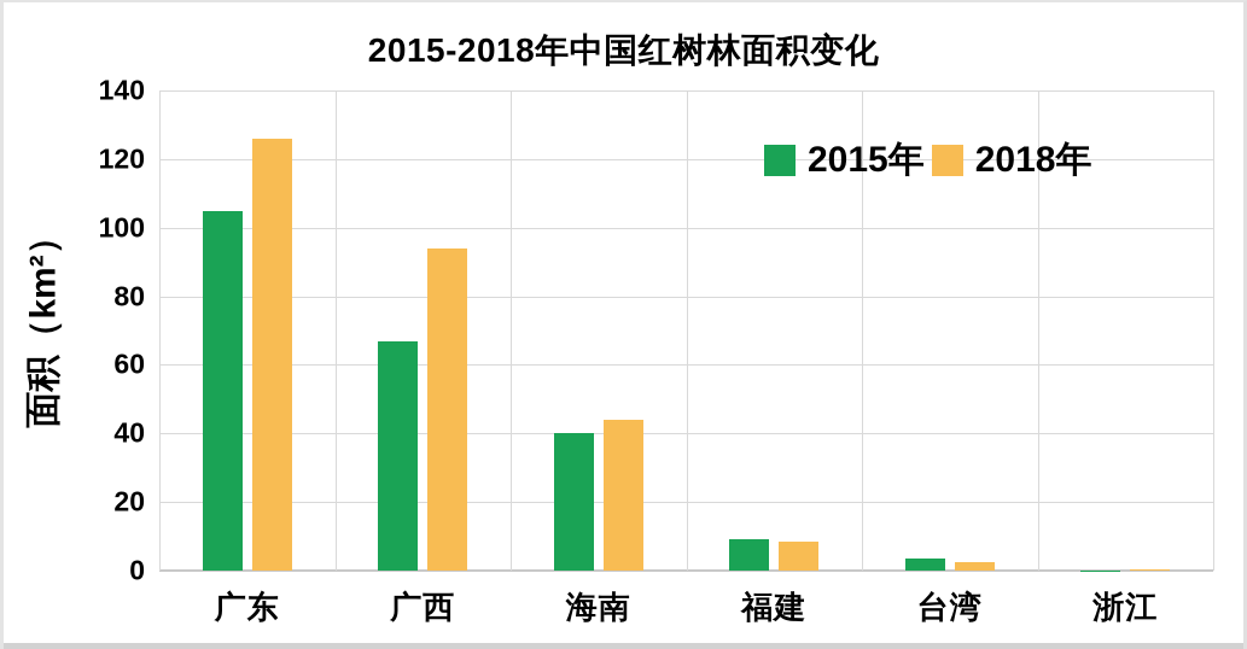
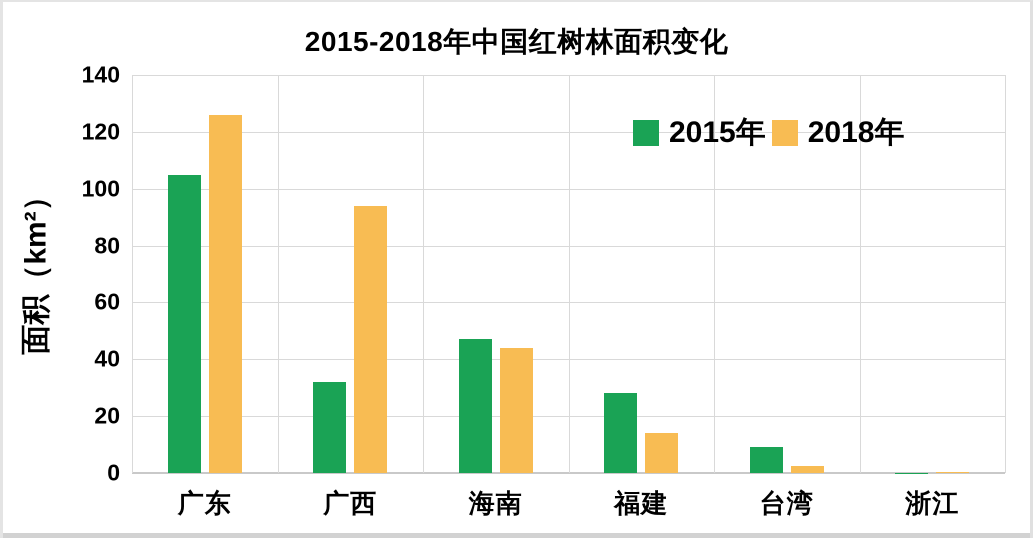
2015年/广西: 67 -> 32
2015年/海南: 40 -> 47
2015年/福建: 9 -> 28
2018年/福建: 8 -> 14
2015年/台湾: 3 -> 9
